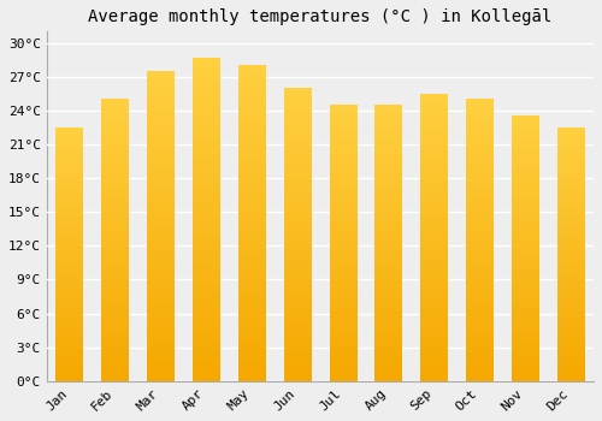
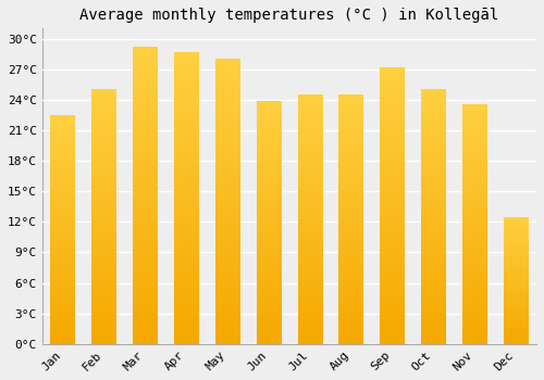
Mar: 27.5°C -> 29.2°C
Jun: 26.0°C -> 23.8°C
Sep: 25.5°C -> 27.2°C
Dec: 22.5°C -> 12.4°C
